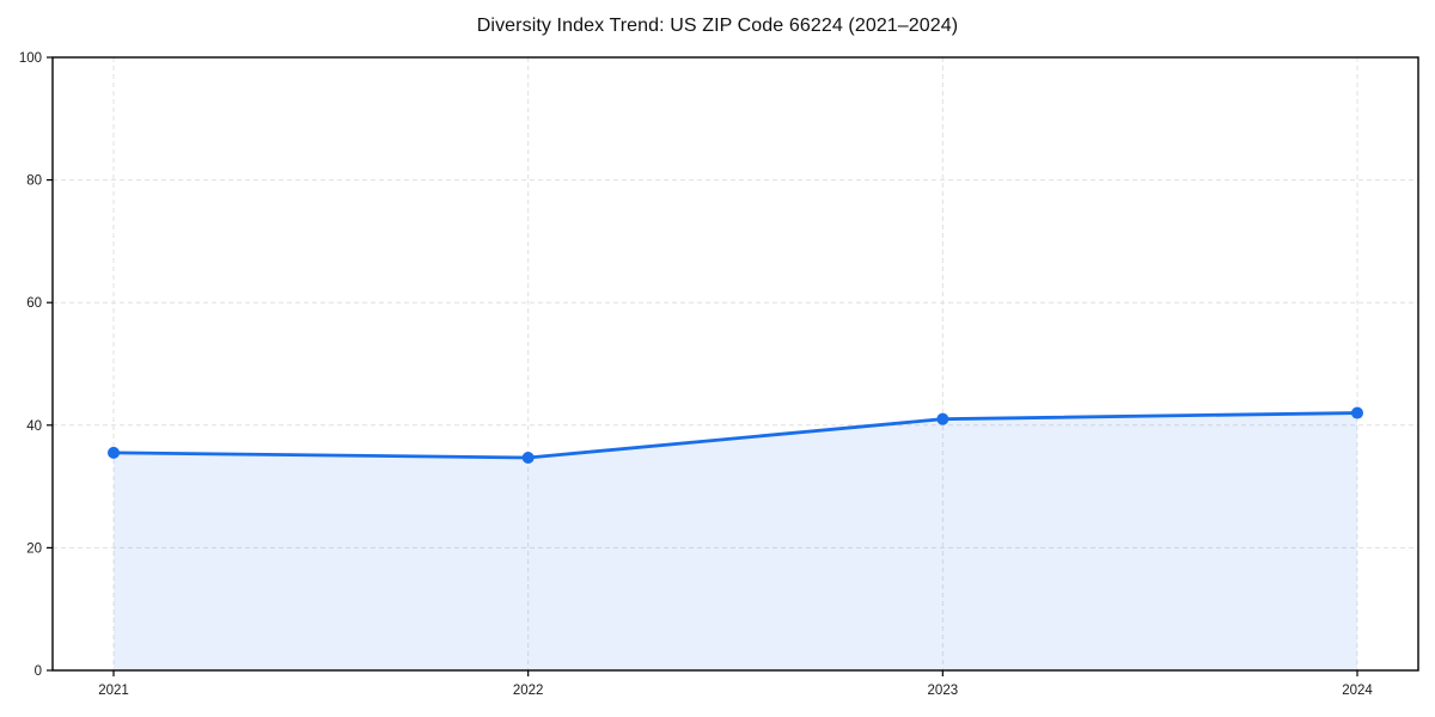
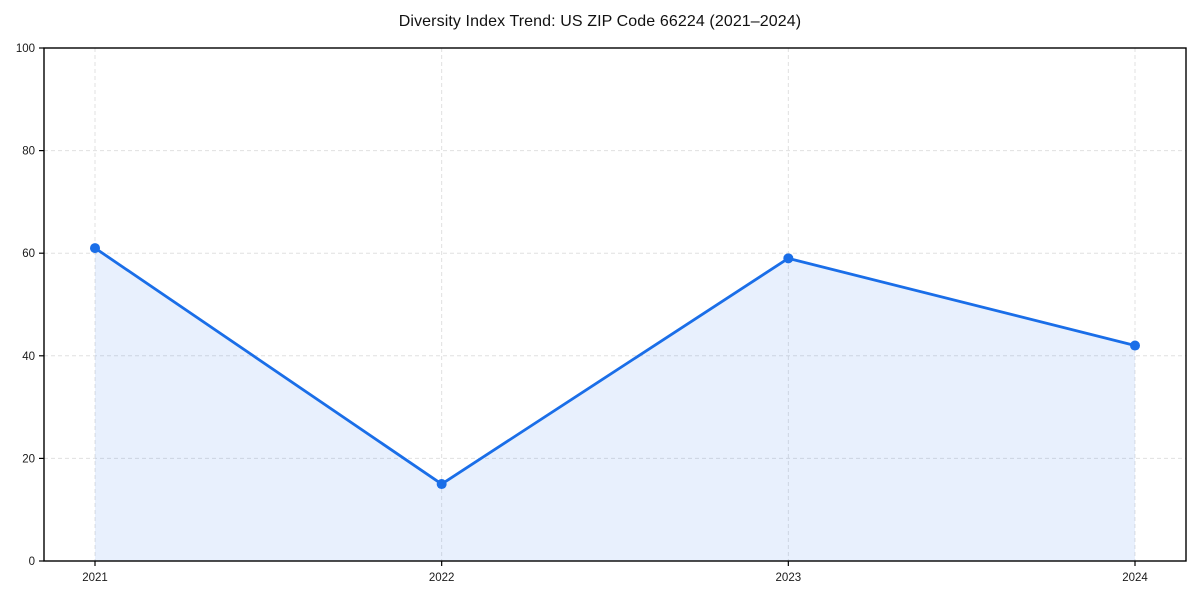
2021: 36 -> 61
2022: 35 -> 15
2023: 41 -> 59
